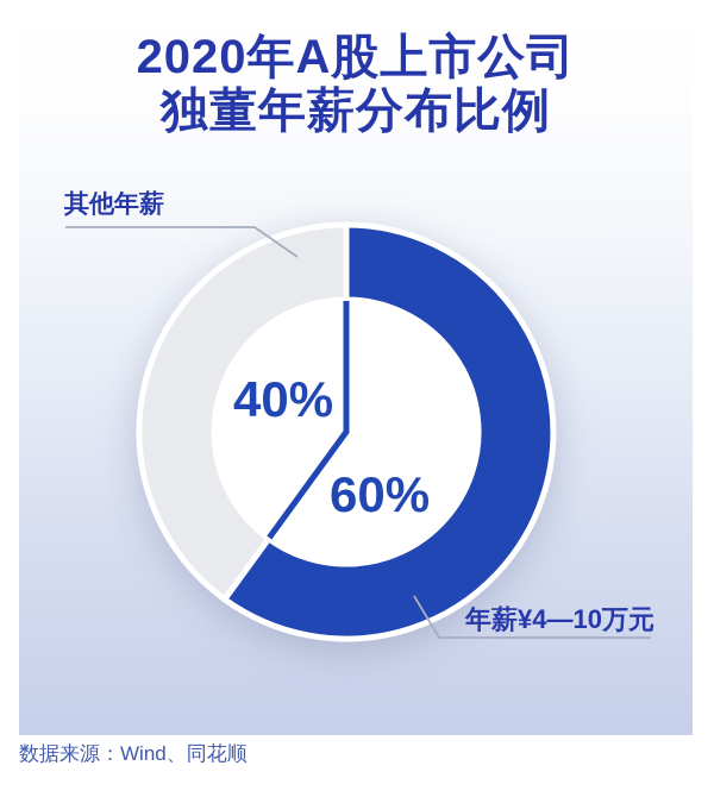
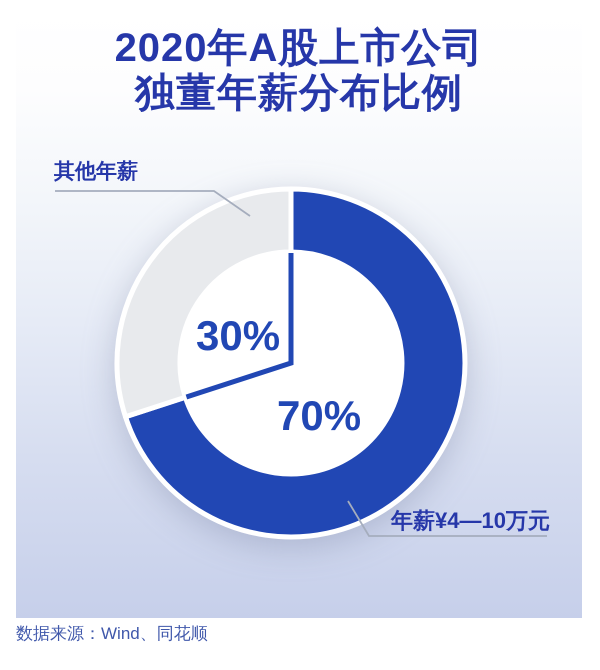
年薪¥4—10万元: 60% -> 70%
其他年薪: 40% -> 30%
